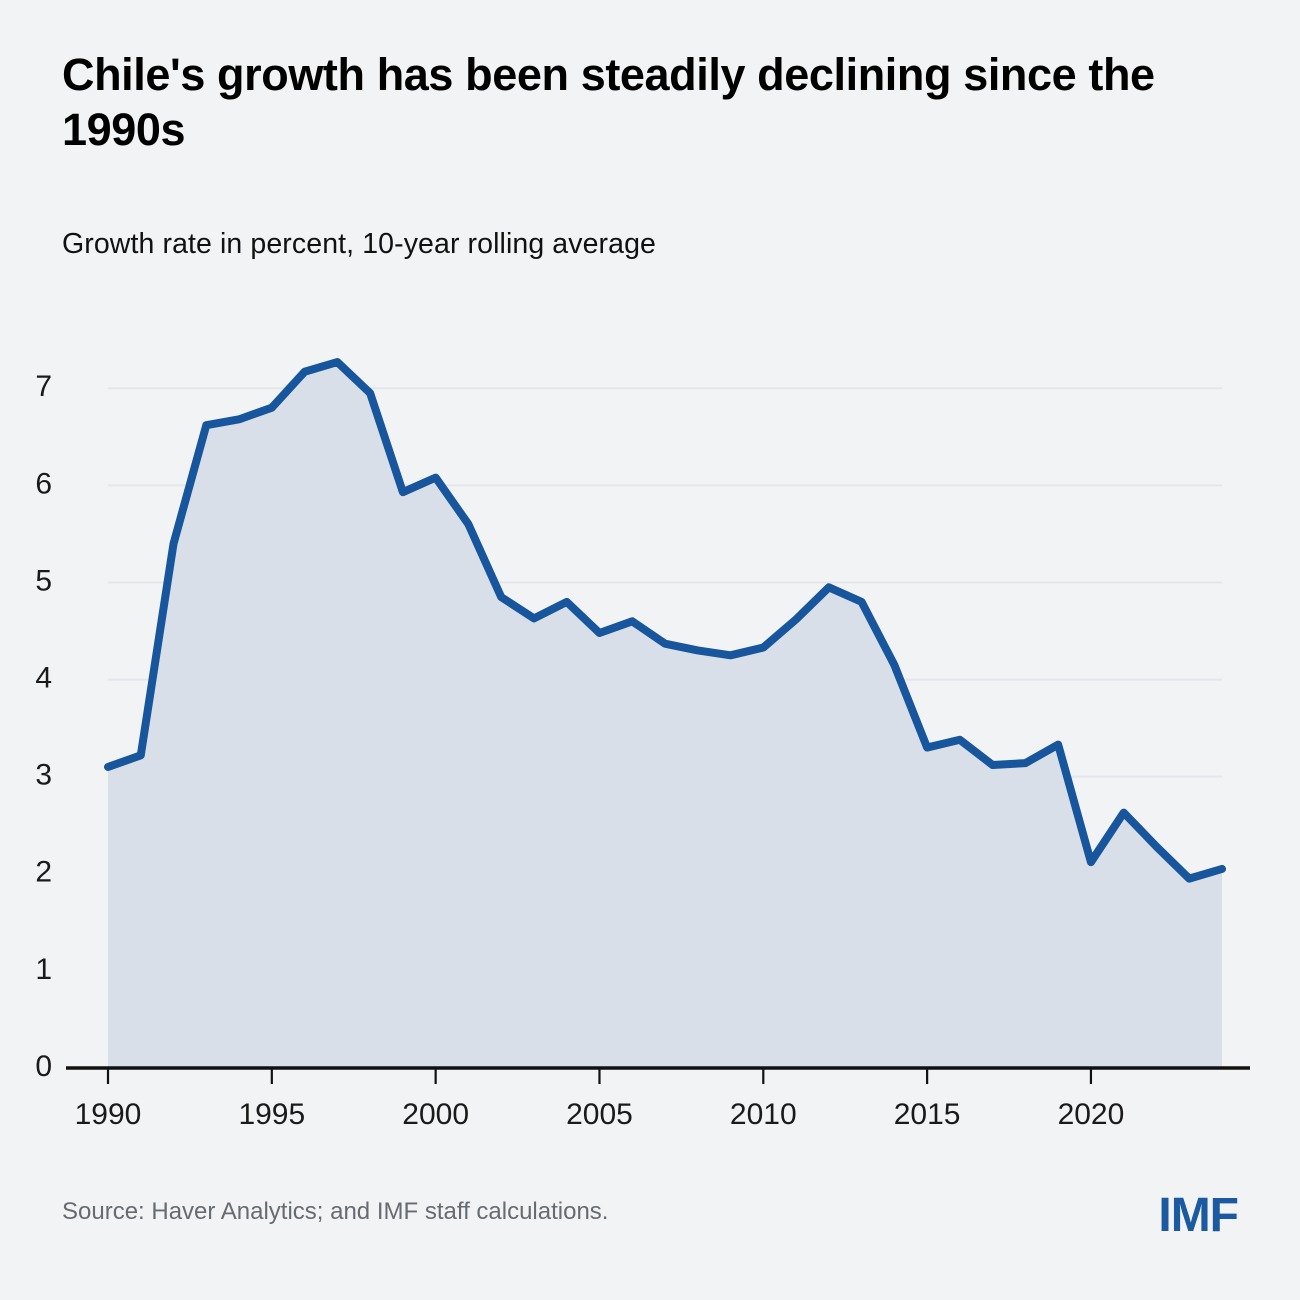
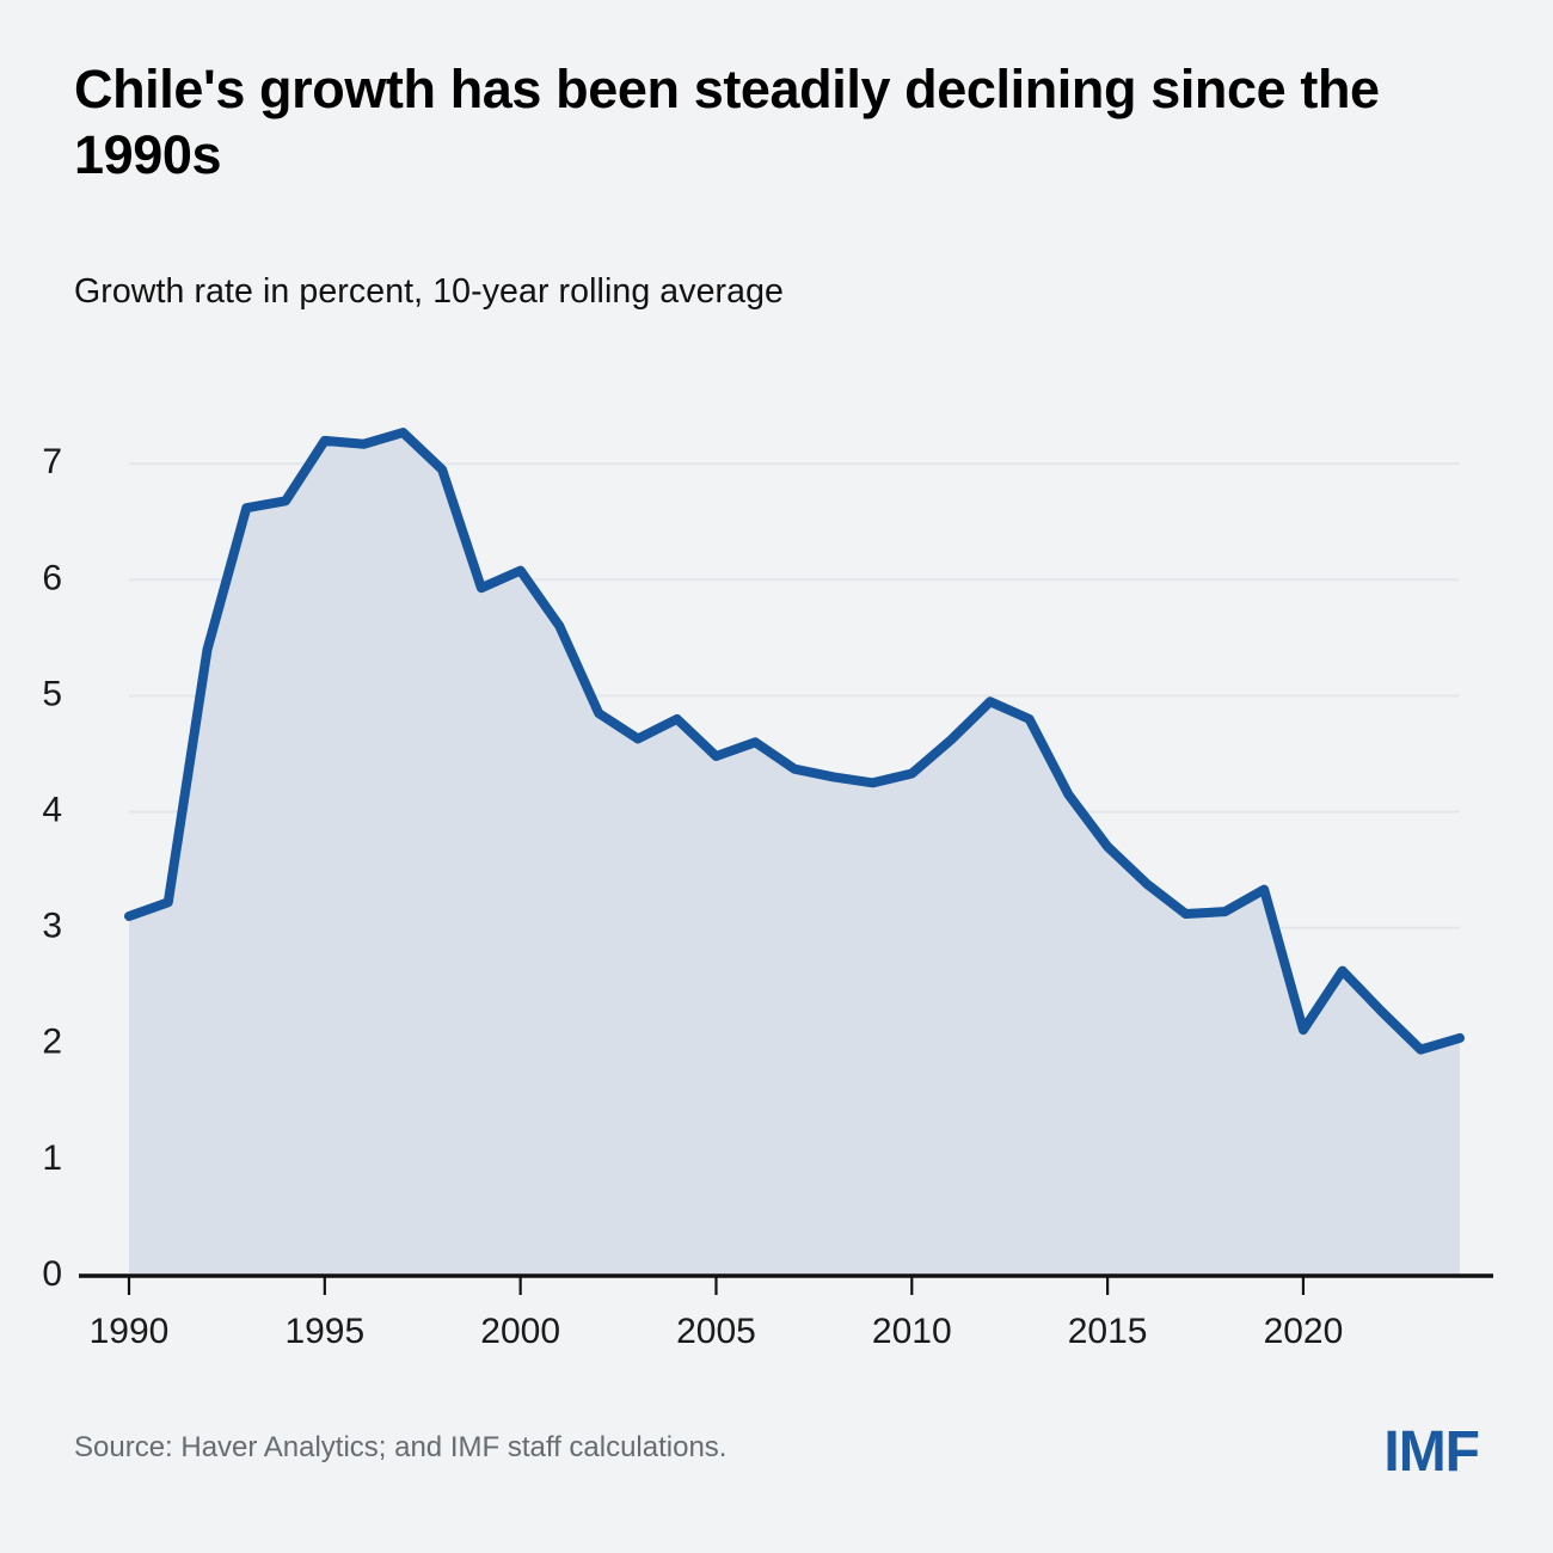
1995: 6.8 -> 7.2
2015: 3.3 -> 3.7
